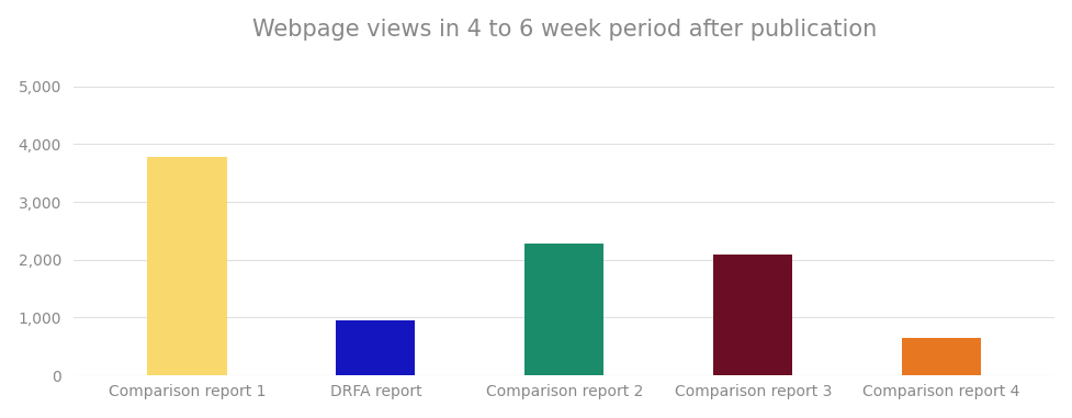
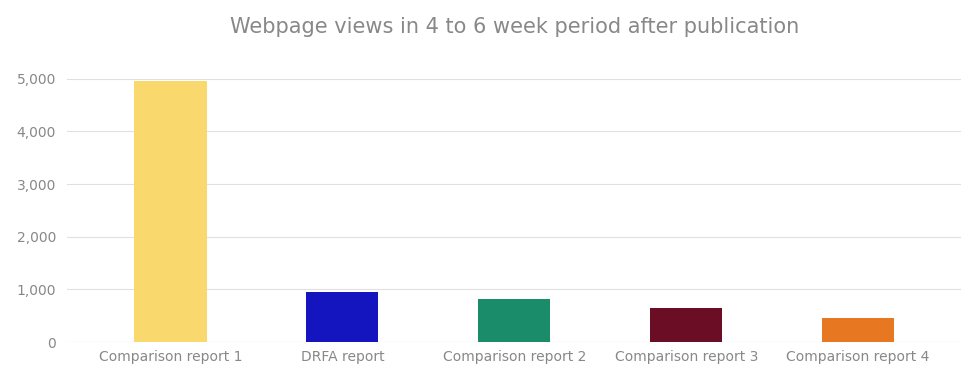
Comparison report 1: 3,780 -> 4,950
Comparison report 2: 2,280 -> 820
Comparison report 3: 2,080 -> 650
Comparison report 4: 640 -> 460
